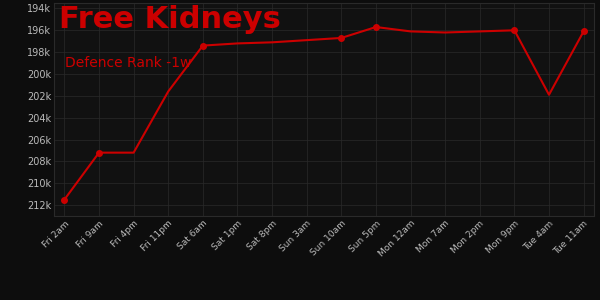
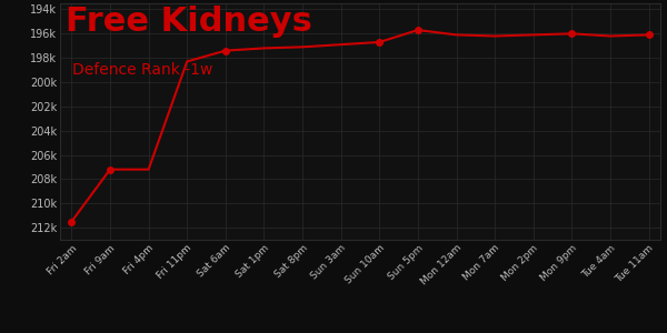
Fri 11pm: 201.6k -> 198.3k
Tue 4am: 201.9k -> 196.2k
